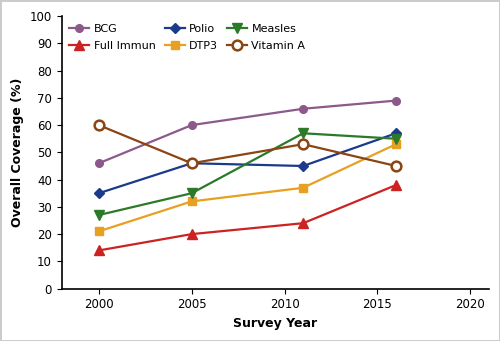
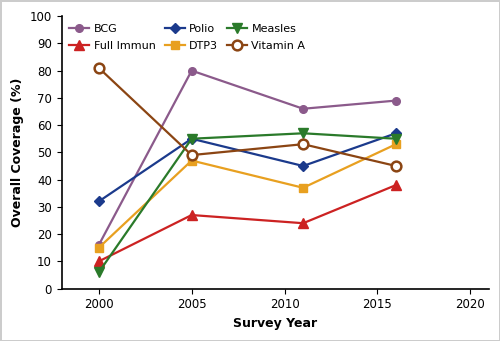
BCG/2000: 46 -> 16
Full Immun/2000: 14 -> 10
Polio/2000: 35 -> 32
DTP3/2000: 21 -> 15
Measles/2000: 27 -> 6
Vitamin A/2000: 60 -> 81
BCG/2005: 60 -> 80
Full Immun/2005: 20 -> 27
Polio/2005: 46 -> 55
DTP3/2005: 32 -> 47
Measles/2005: 35 -> 55
Vitamin A/2005: 46 -> 49
